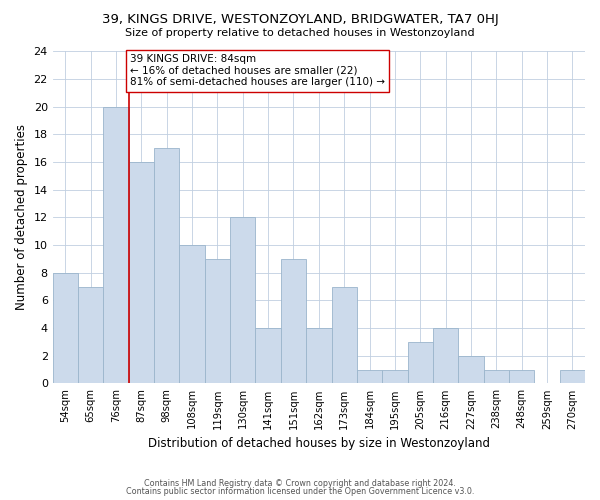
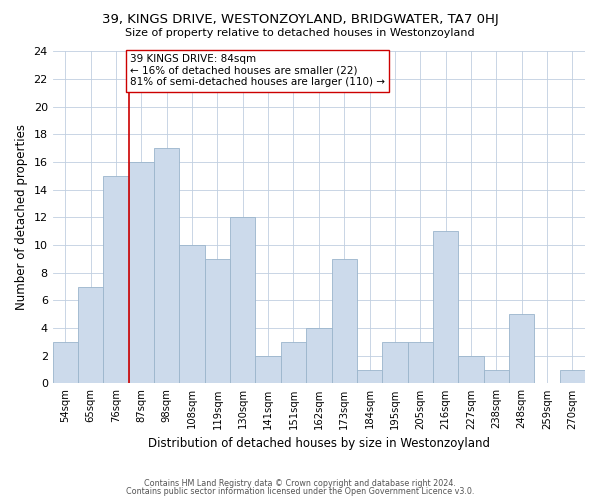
54sqm: 8 -> 3
76sqm: 20 -> 15
141sqm: 4 -> 2
151sqm: 9 -> 3
173sqm: 7 -> 9
195sqm: 1 -> 3
216sqm: 4 -> 11
248sqm: 1 -> 5
